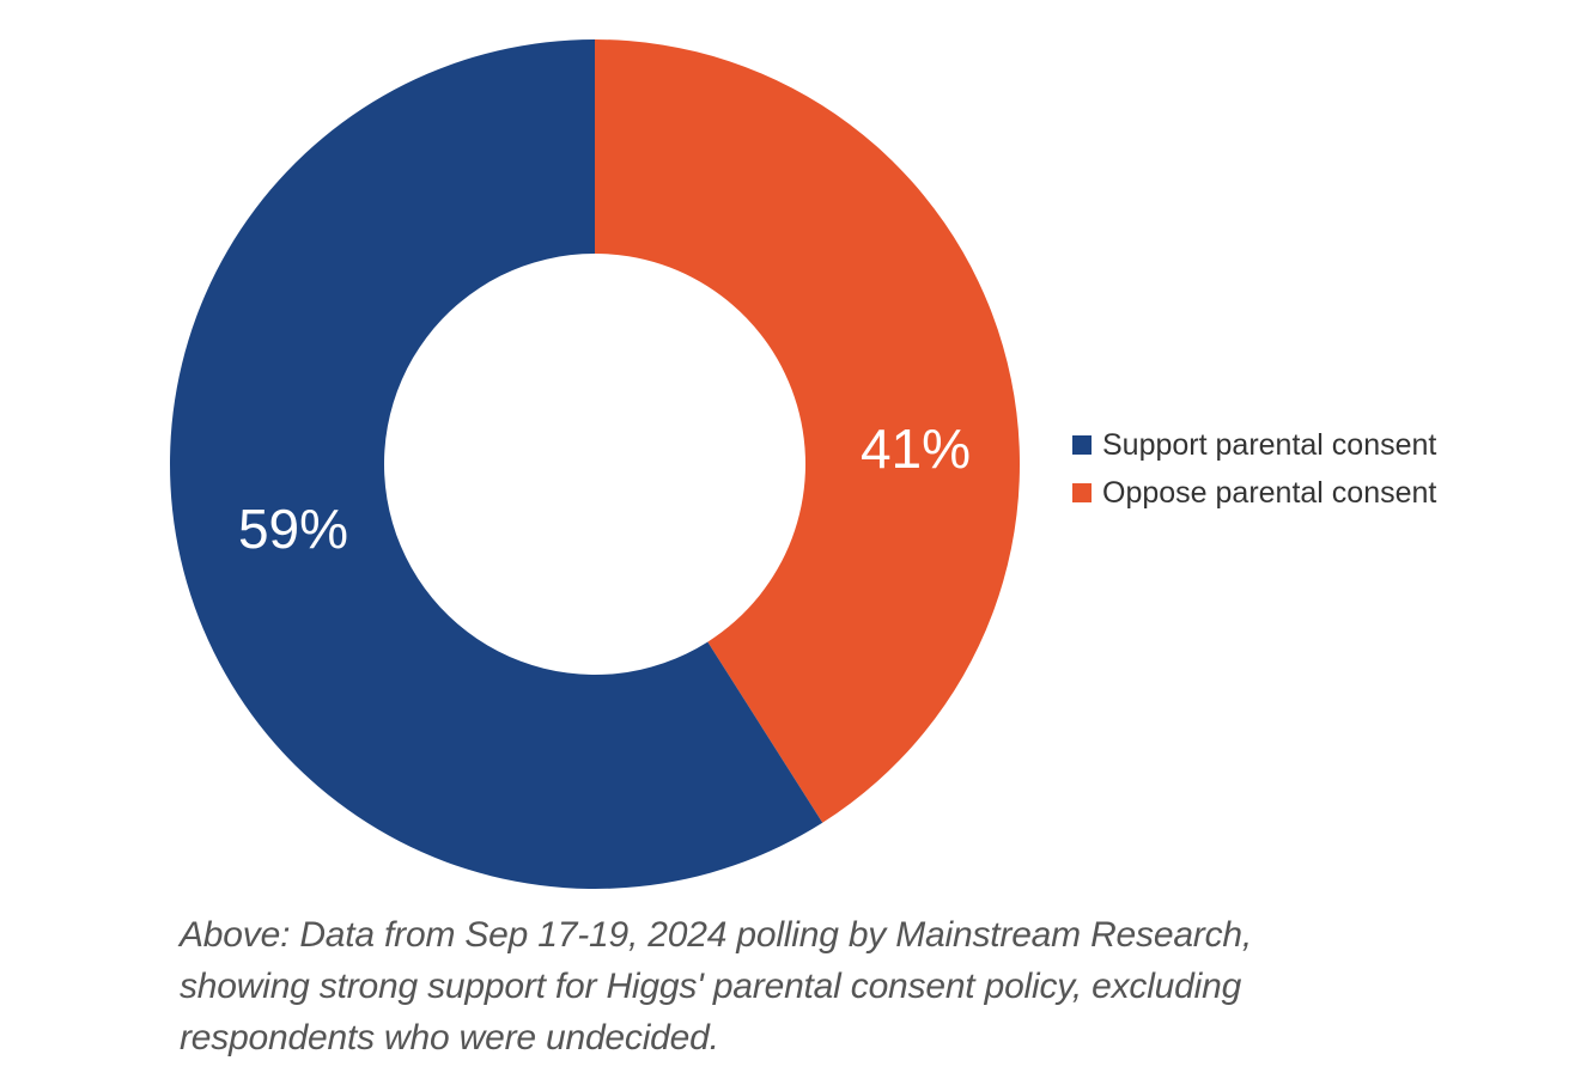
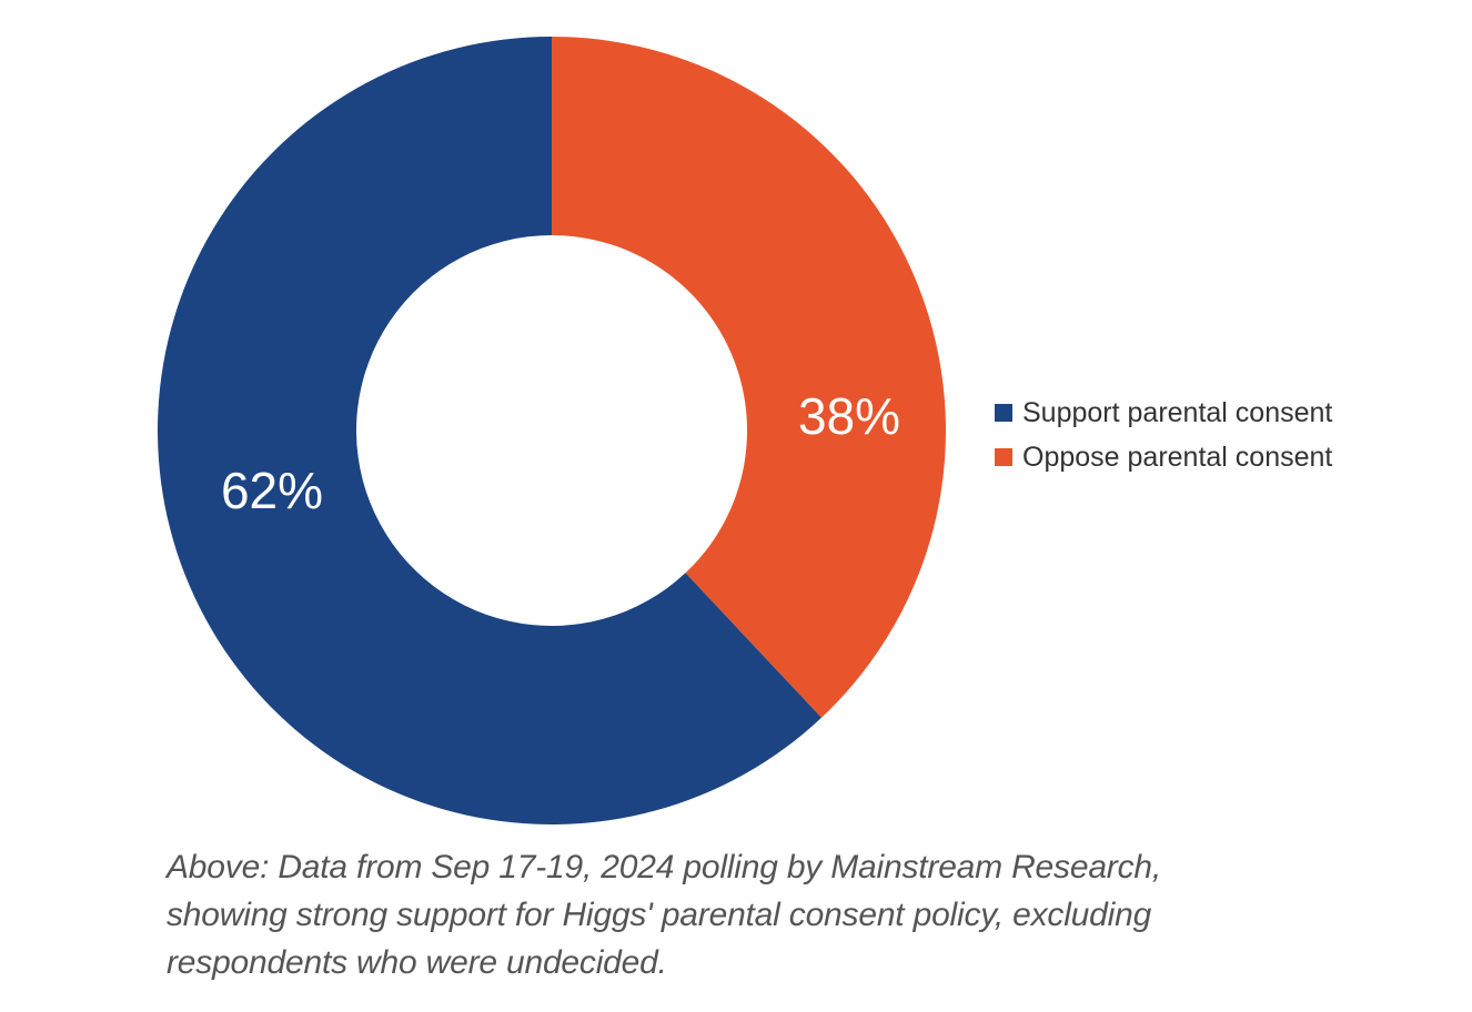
Support parental consent: 59% -> 62%
Oppose parental consent: 41% -> 38%
